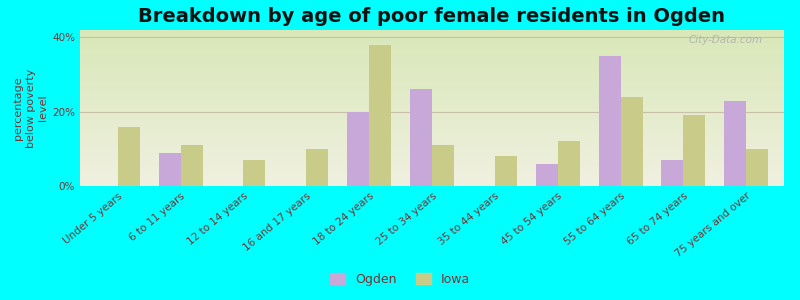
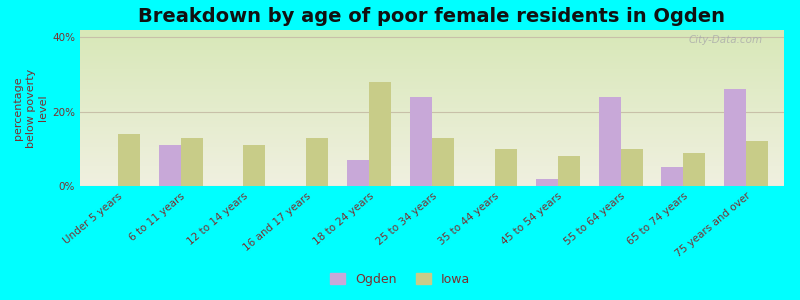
Iowa/Under 5 years: 16% -> 14%
Ogden/6 to 11 years: 9% -> 11%
Iowa/6 to 11 years: 11% -> 13%
Iowa/12 to 14 years: 7% -> 11%
Iowa/16 and 17 years: 10% -> 13%
Ogden/18 to 24 years: 20% -> 7%
Iowa/18 to 24 years: 38% -> 28%
Ogden/25 to 34 years: 26% -> 24%
Iowa/25 to 34 years: 11% -> 13%
Iowa/35 to 44 years: 8% -> 10%
Ogden/45 to 54 years: 6% -> 2%
Iowa/45 to 54 years: 12% -> 8%
Ogden/55 to 64 years: 35% -> 24%
Iowa/55 to 64 years: 24% -> 10%
Ogden/65 to 74 years: 7% -> 5%
Iowa/65 to 74 years: 19% -> 9%
Ogden/75 years and over: 23% -> 26%
Iowa/75 years and over: 10% -> 12%
